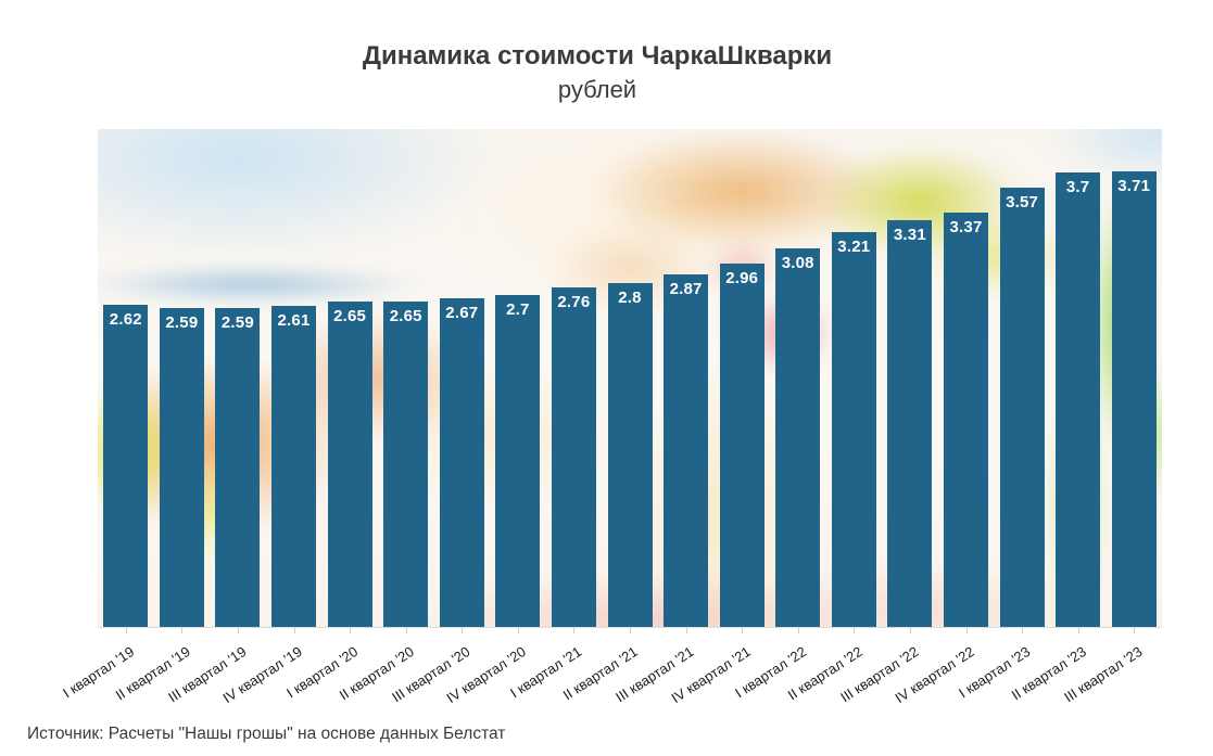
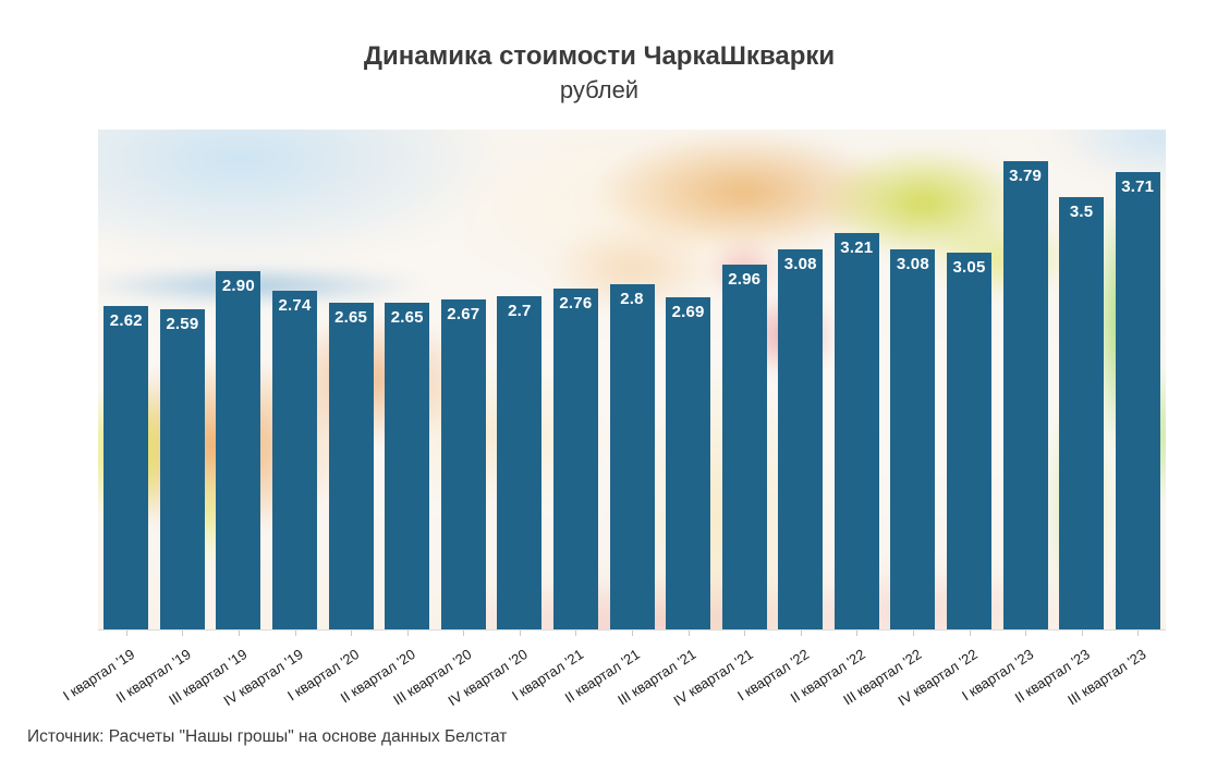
III квартал '19: 2.59 -> 2.90
IV квартал '19: 2.61 -> 2.74
III квартал '21: 2.87 -> 2.69
III квартал '22: 3.31 -> 3.08
IV квартал '22: 3.37 -> 3.05
I квартал '23: 3.57 -> 3.79
II квартал '23: 3.7 -> 3.5
